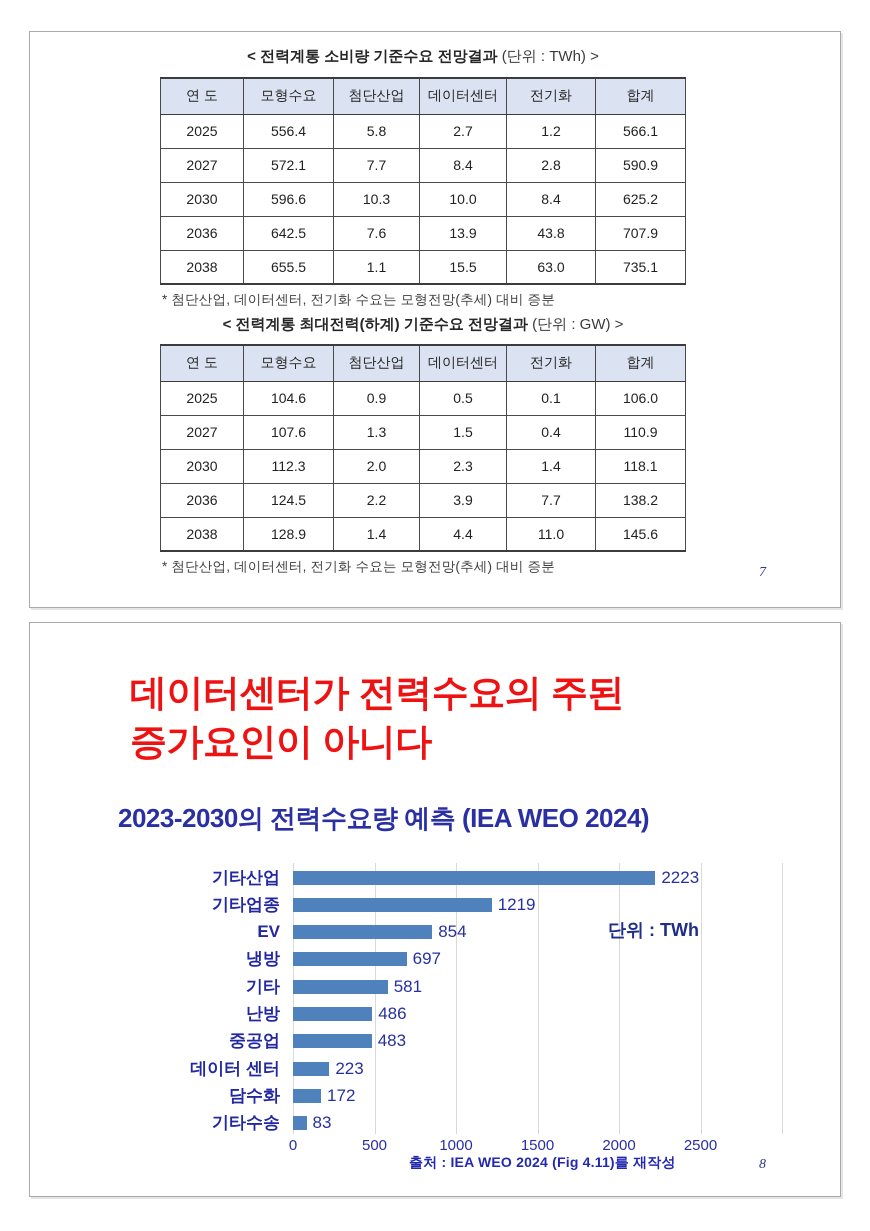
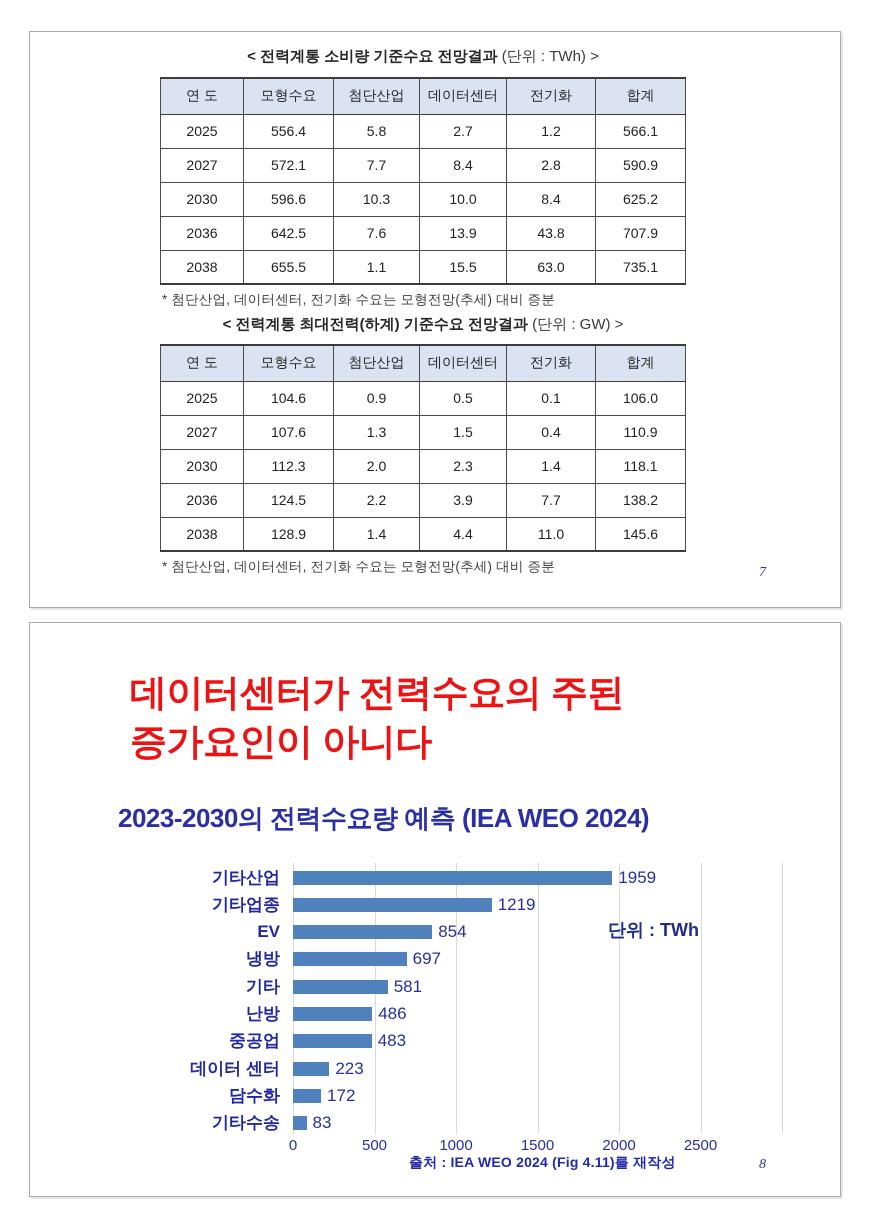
기타산업: 2223 -> 1959
